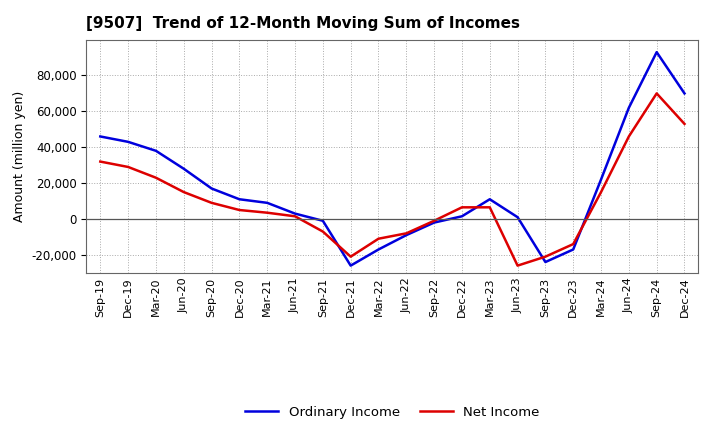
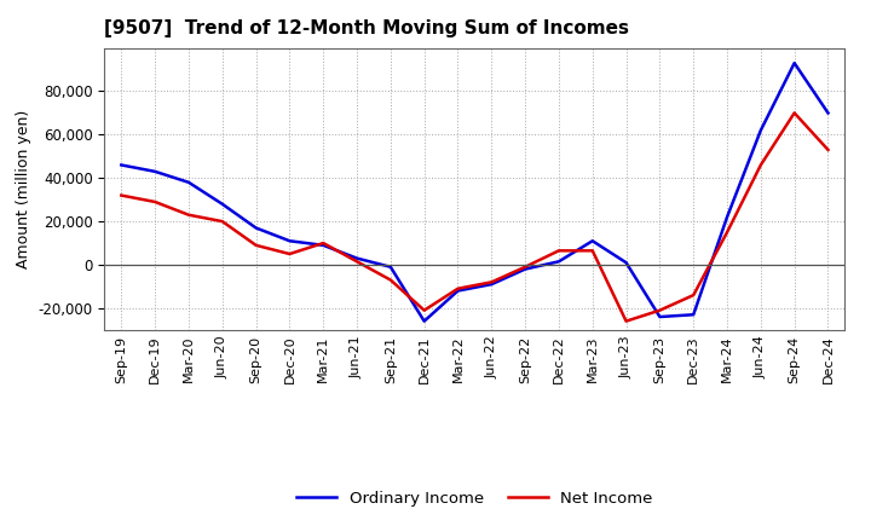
Net Income/Jun-20: 15,000 -> 20,000
Net Income/Mar-21: 4,000 -> 10,000
Ordinary Income/Mar-22: -17,000 -> -12,000
Ordinary Income/Dec-23: -17,000 -> -23,000
